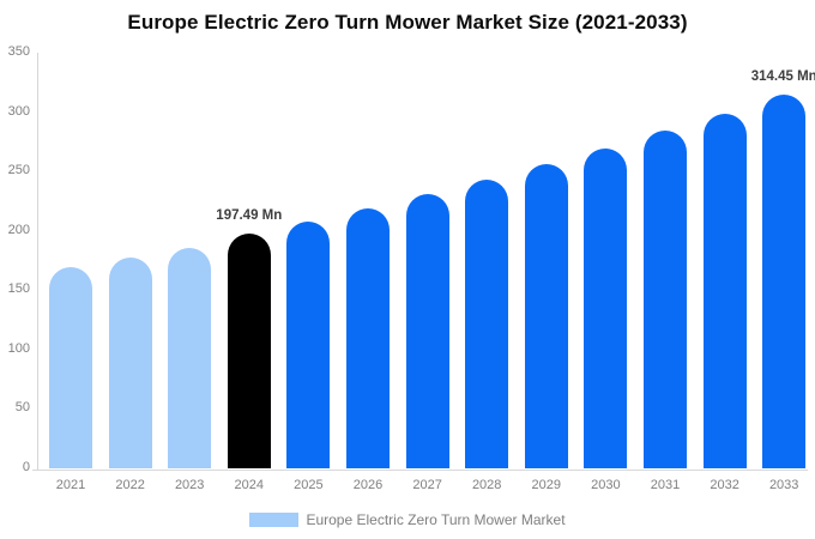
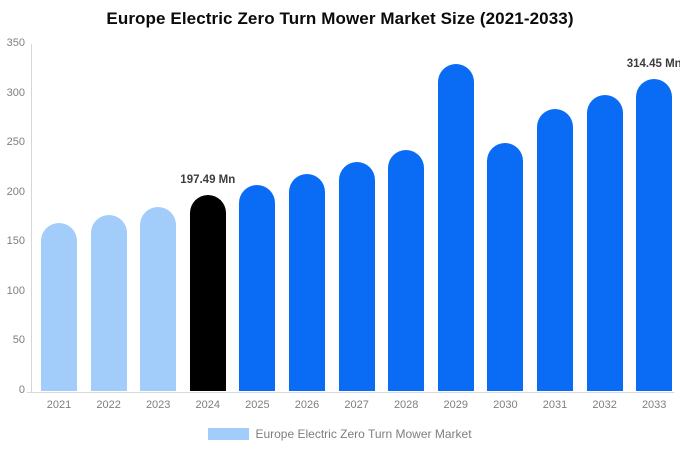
2029: 260 -> 330
2030: 270 -> 250
